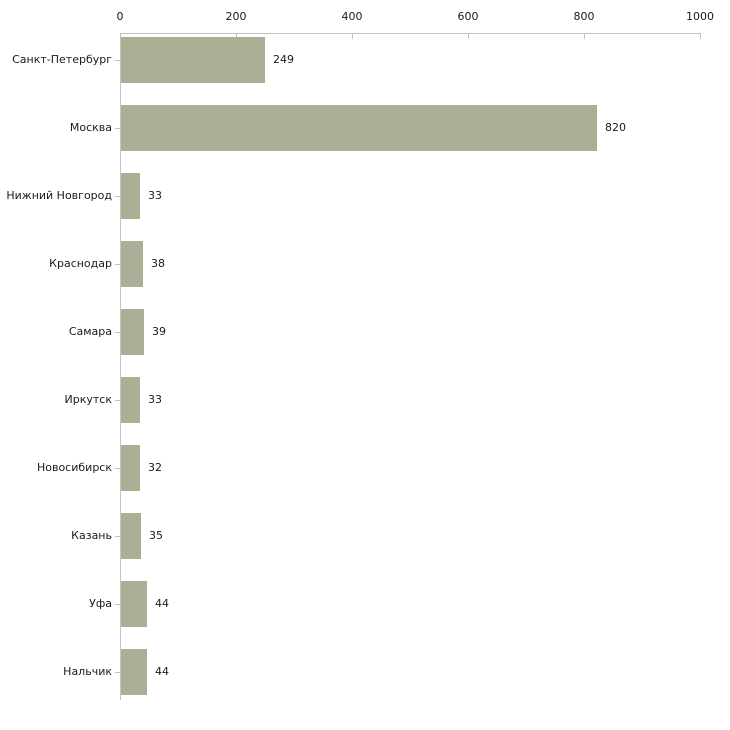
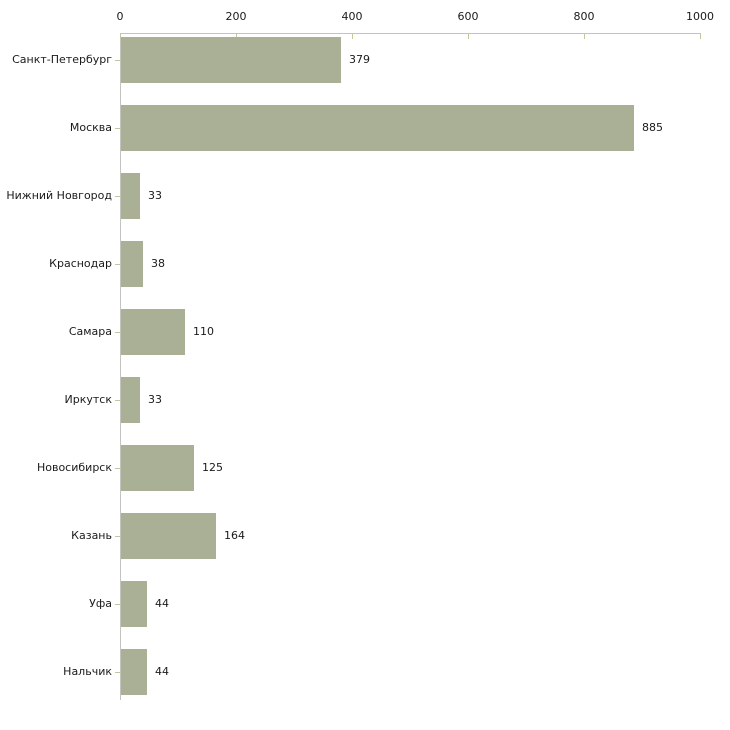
Санкт-Петербург: 249 -> 379
Москва: 820 -> 885
Самара: 39 -> 110
Новосибирск: 32 -> 125
Казань: 35 -> 164
